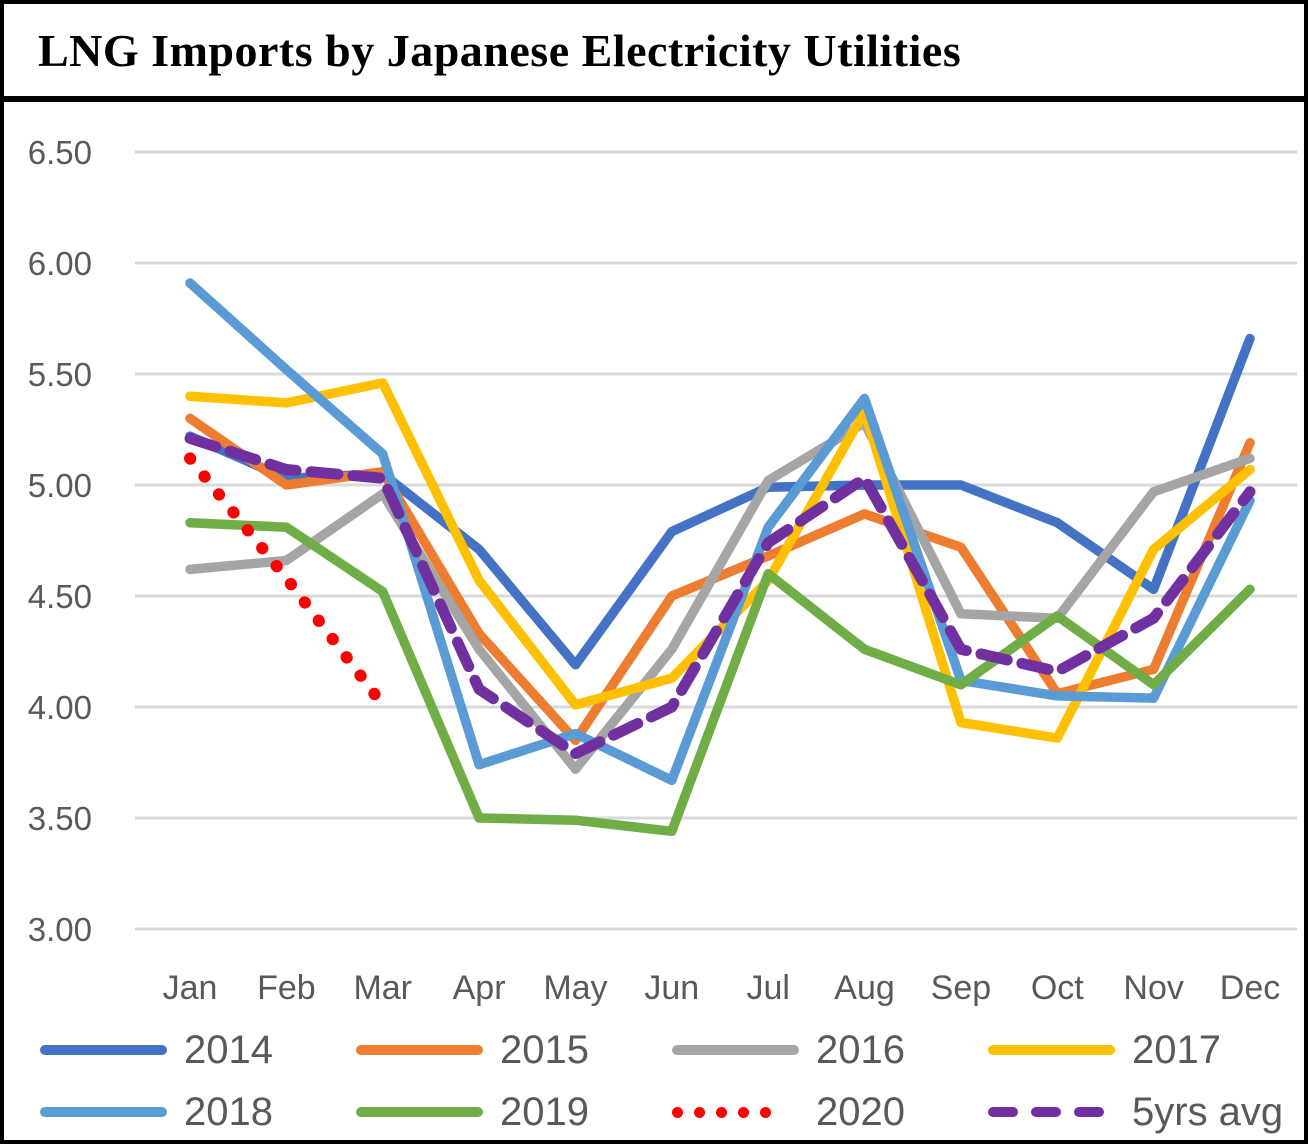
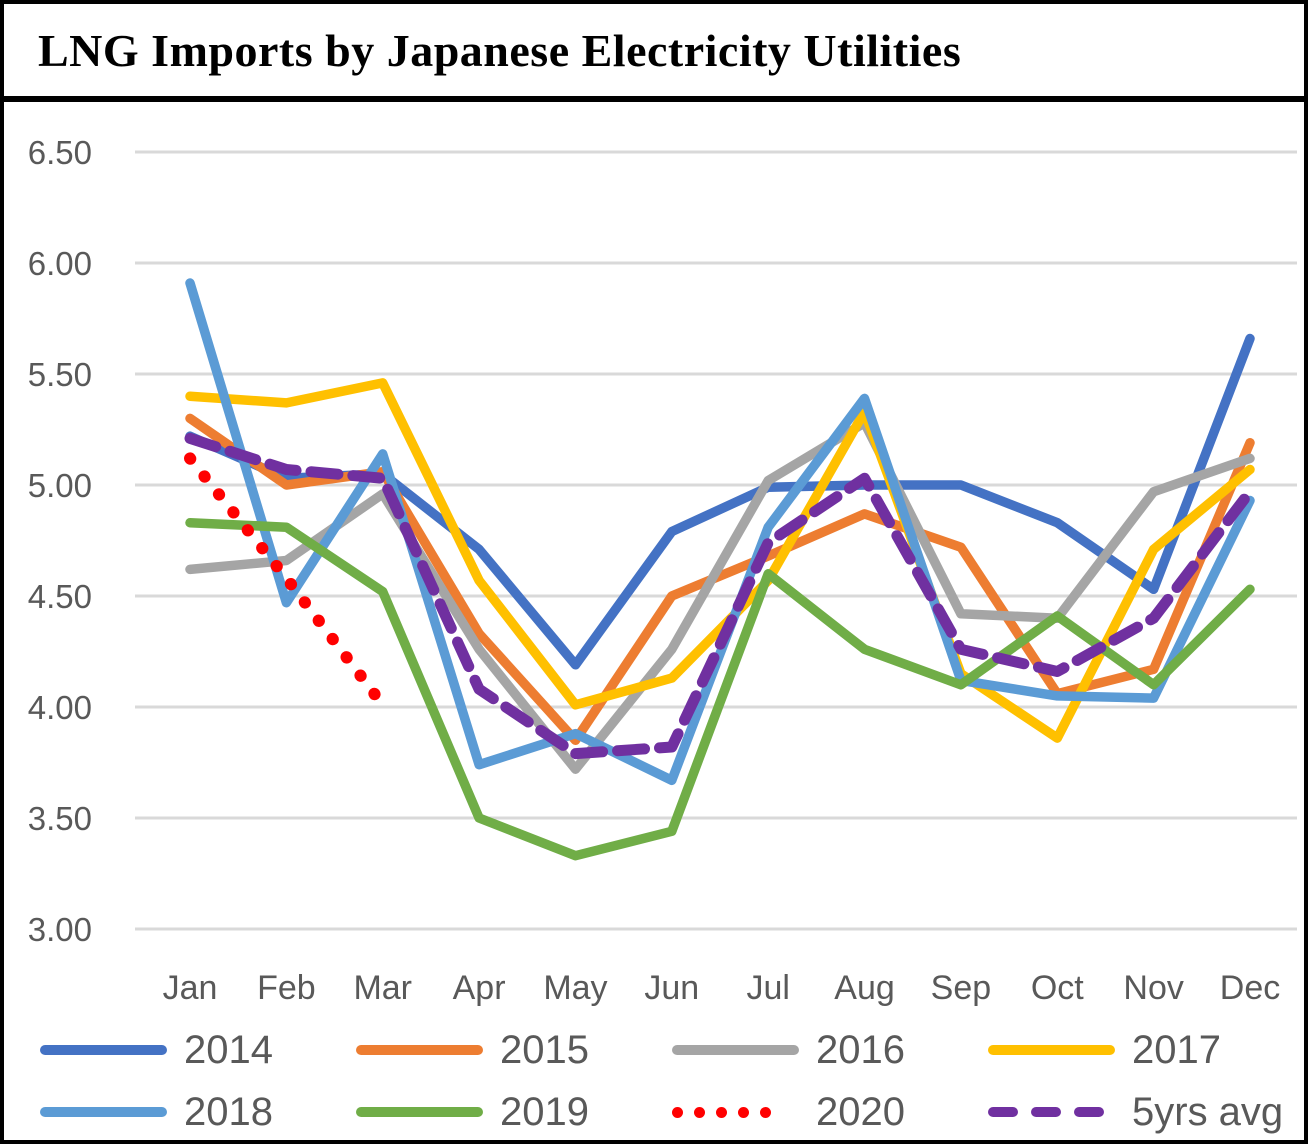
2018/Feb: 5.52 -> 4.47
2019/May: 3.49 -> 3.33
5yrs avg/Jun: 4.00 -> 3.82
2017/Sep: 3.93 -> 4.15
